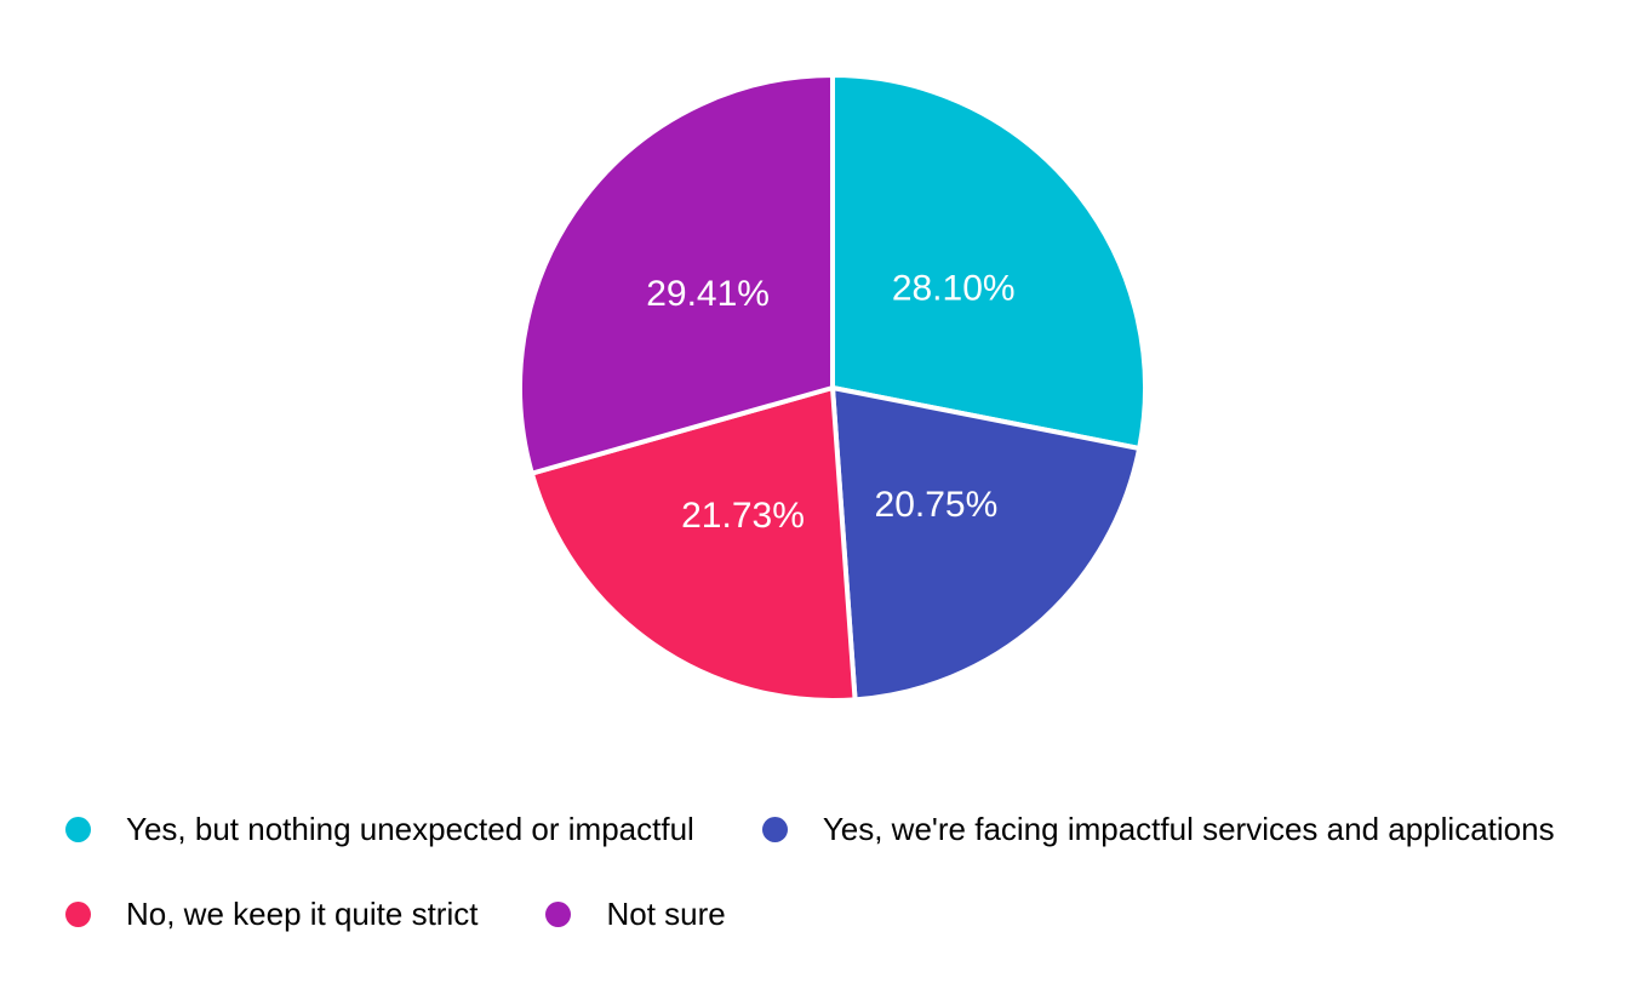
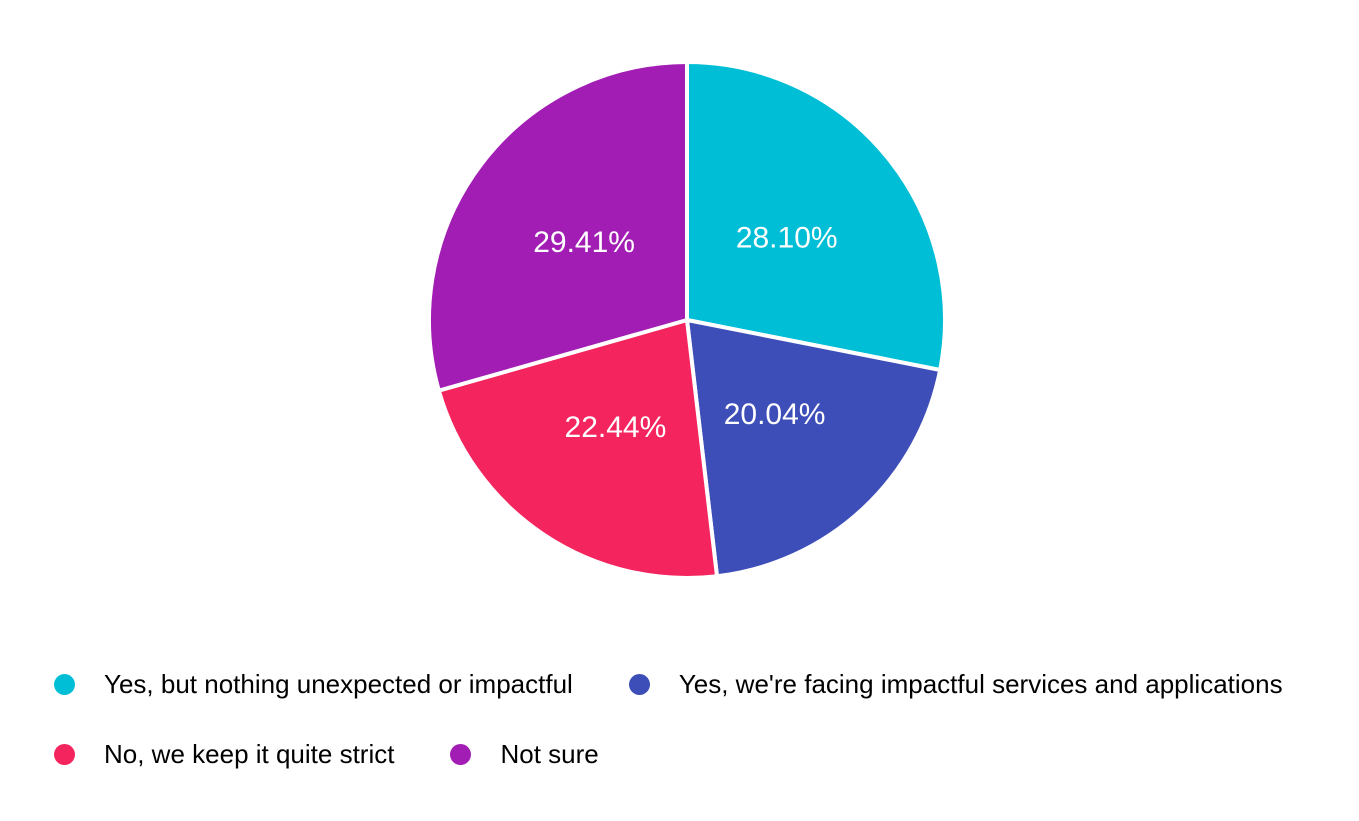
Yes, we're facing impactful services and applications: 20.75% -> 20.04%
No, we keep it quite strict: 21.73% -> 22.44%
